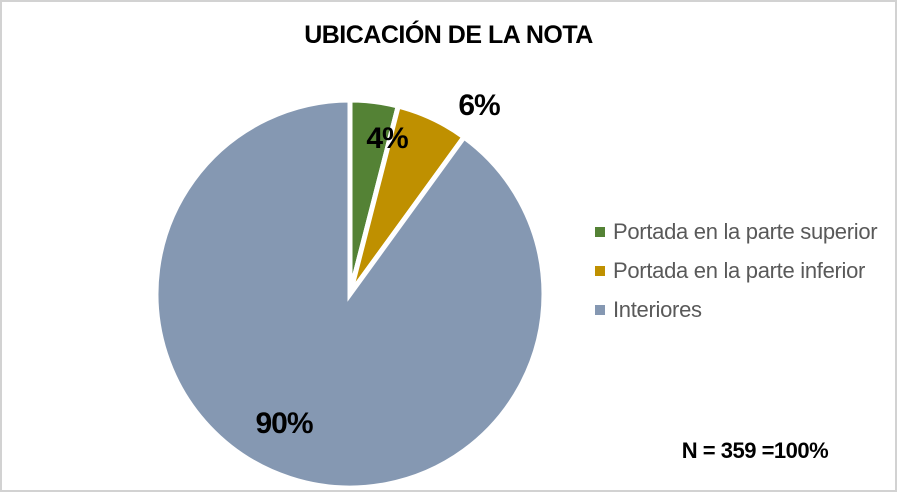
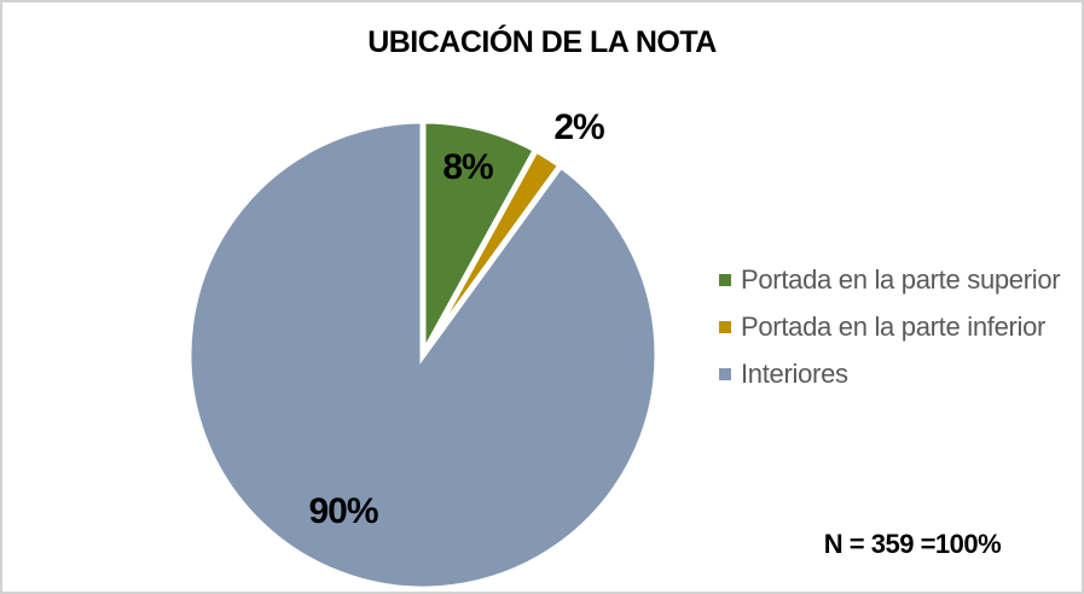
Portada en la parte superior: 4% -> 8%
Portada en la parte inferior: 6% -> 2%
